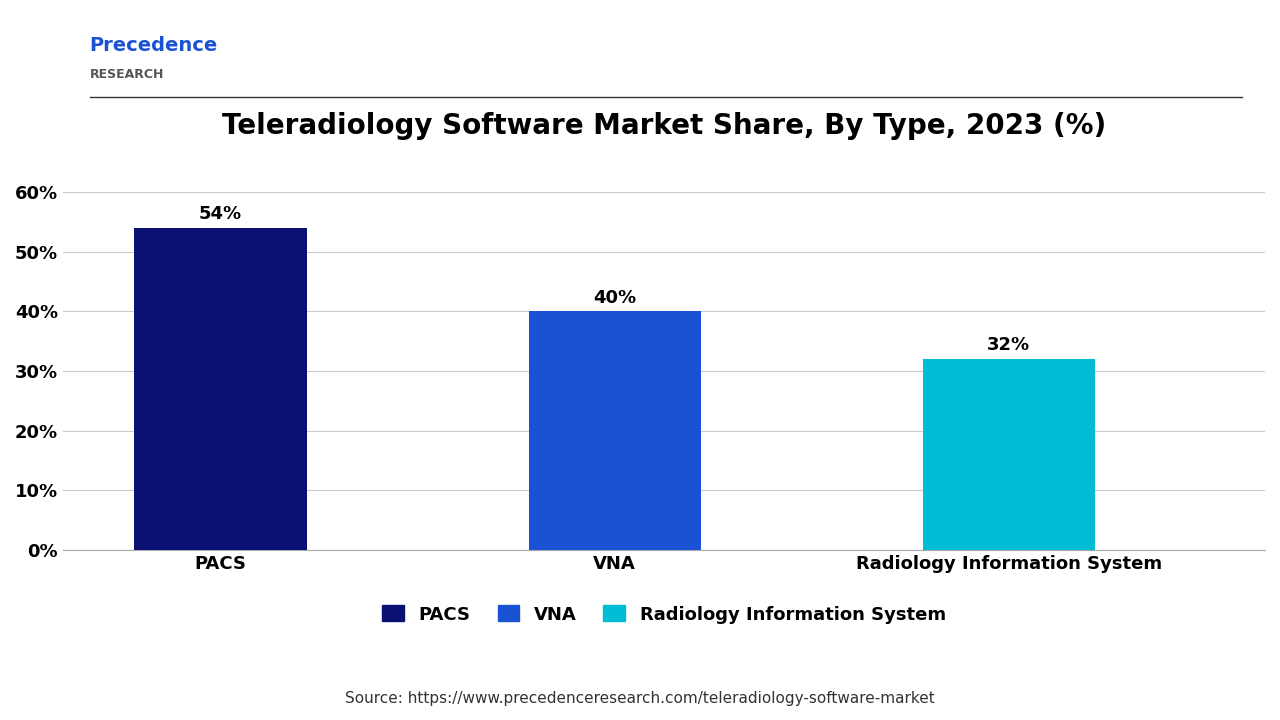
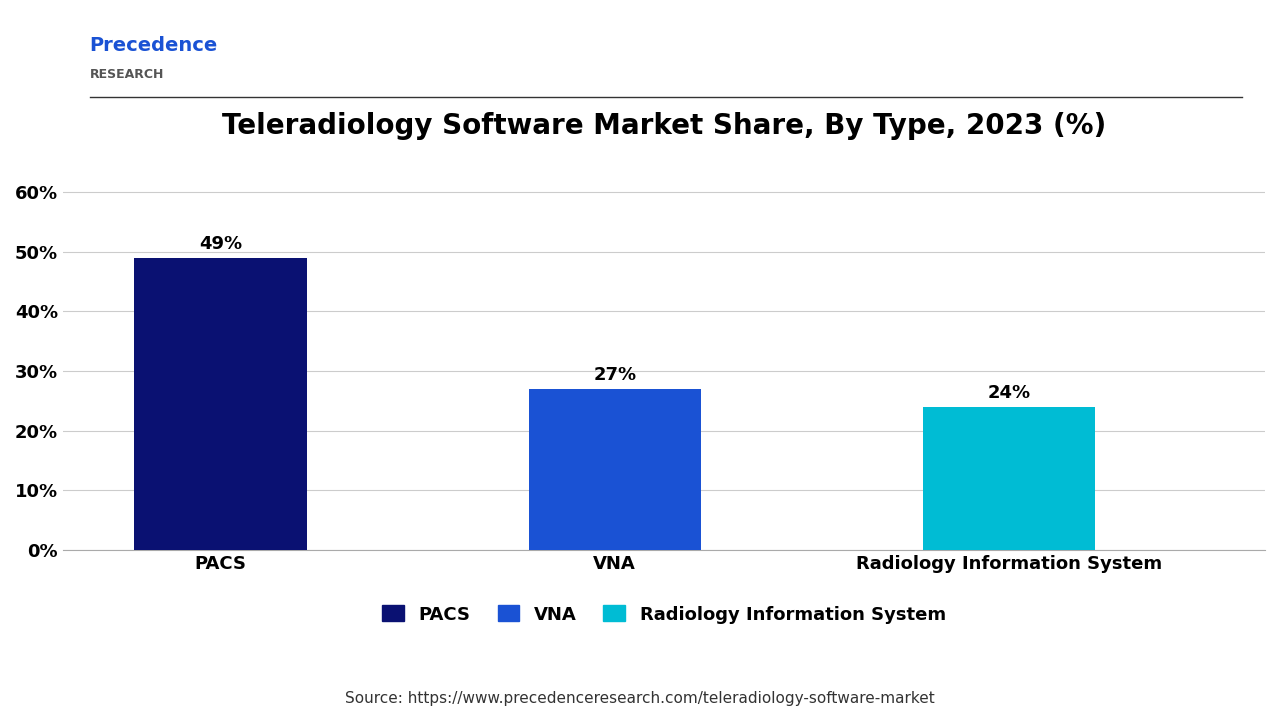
PACS: 54% -> 49%
VNA: 40% -> 27%
Radiology Information System: 32% -> 24%
